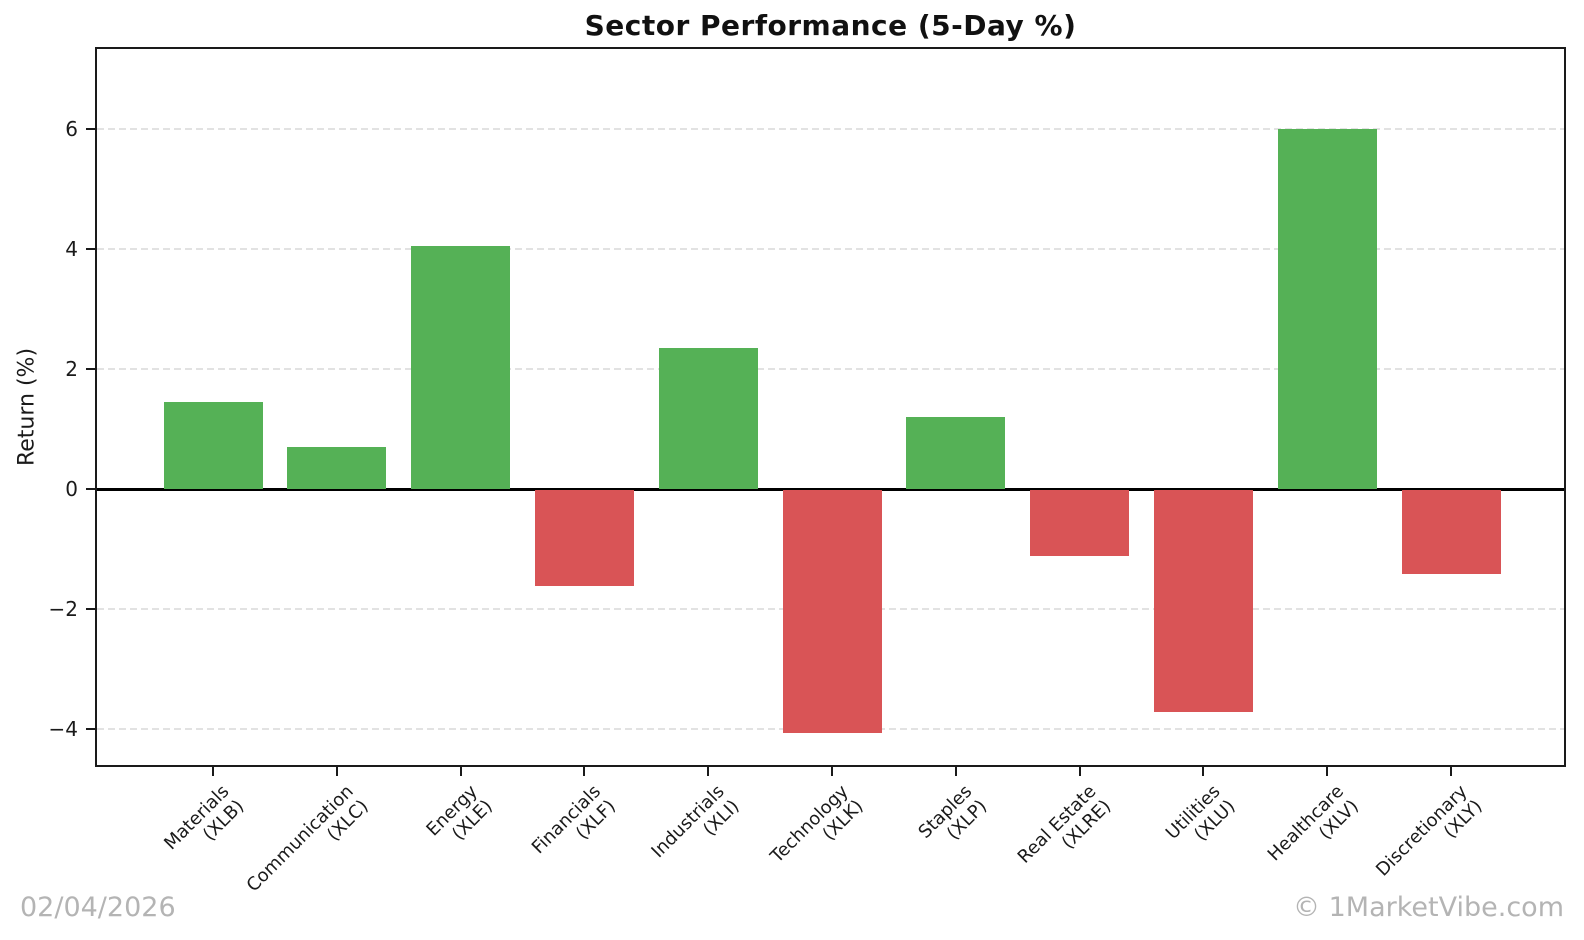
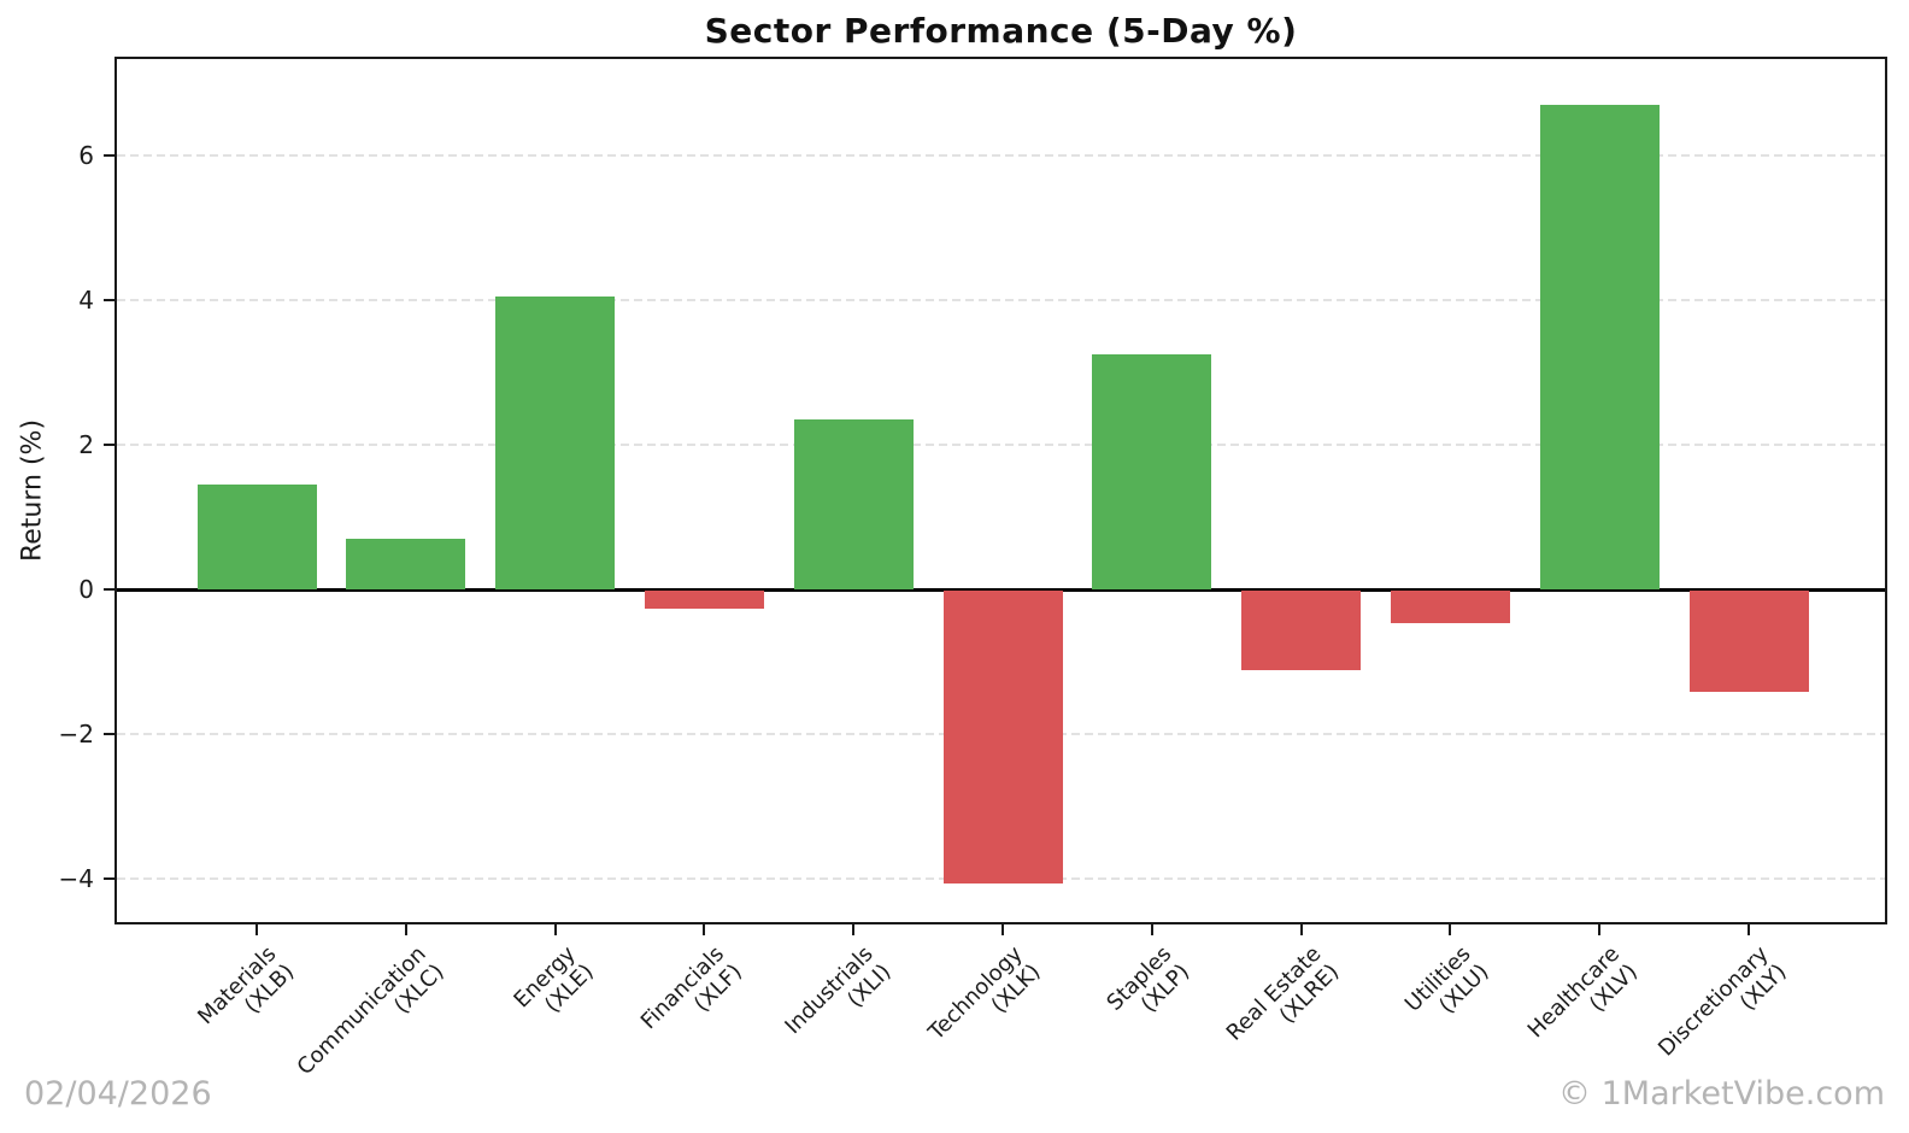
Financials (XLF): -1.6 -> -0.2
Staples (XLP): 1.2 -> 3.2
Utilities (XLU): -3.7 -> -0.5
Healthcare (XLV): 6.0 -> 6.7
